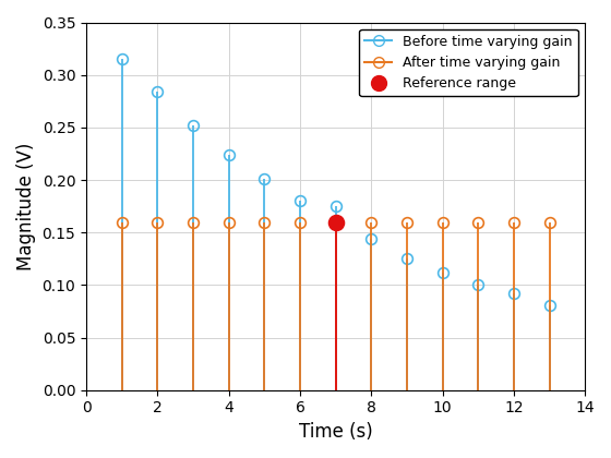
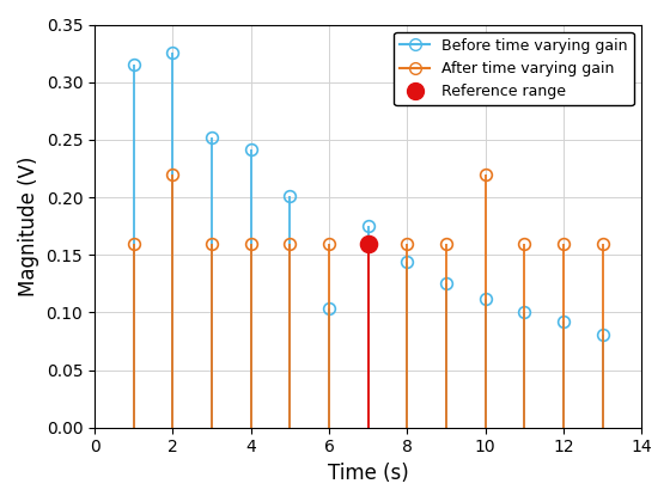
Before time varying gain/2: 0.284 -> 0.326
After time varying gain/2: 0.16 -> 0.22
Before time varying gain/4: 0.224 -> 0.242
Before time varying gain/6: 0.180 -> 0.104
After time varying gain/10: 0.16 -> 0.22
